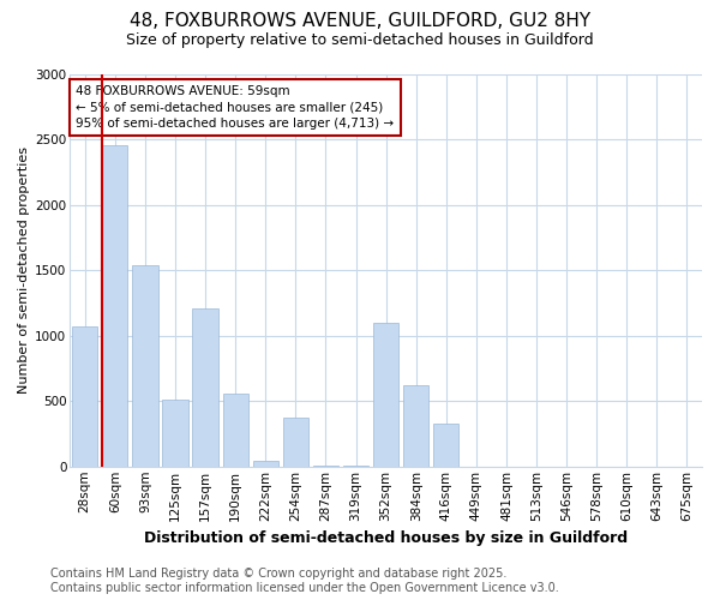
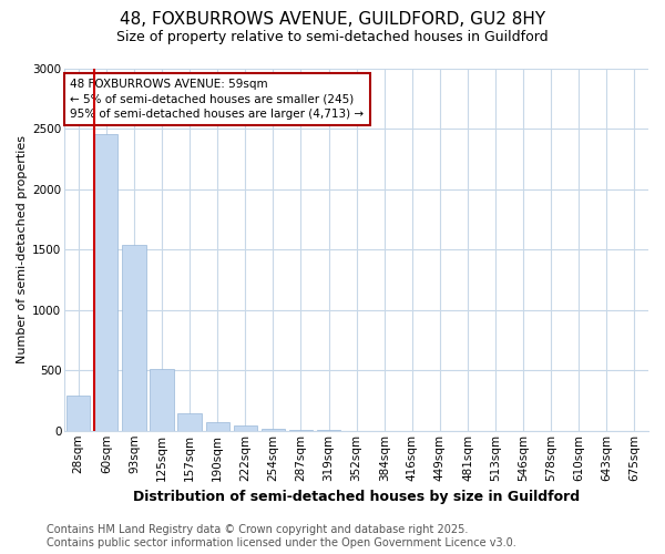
28sqm: 1070 -> 290
157sqm: 1210 -> 140
190sqm: 560 -> 80
254sqm: 370 -> 20
352sqm: 1100 -> 0
384sqm: 620 -> 0
416sqm: 330 -> 0
